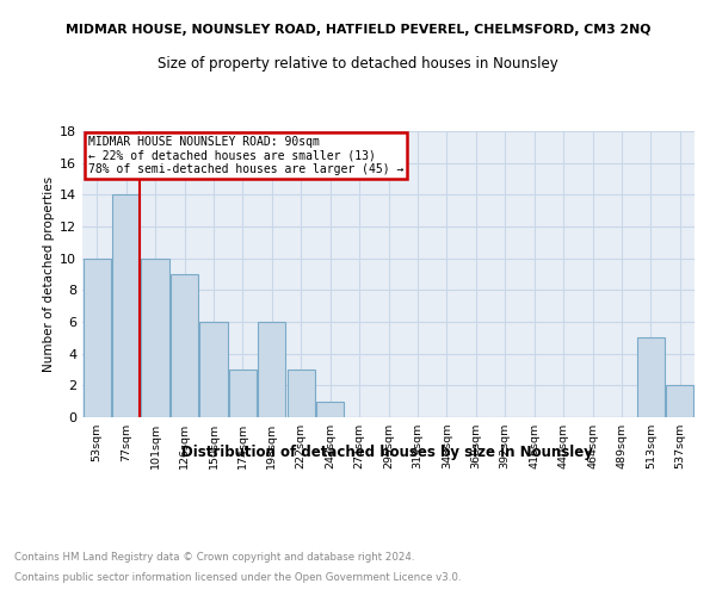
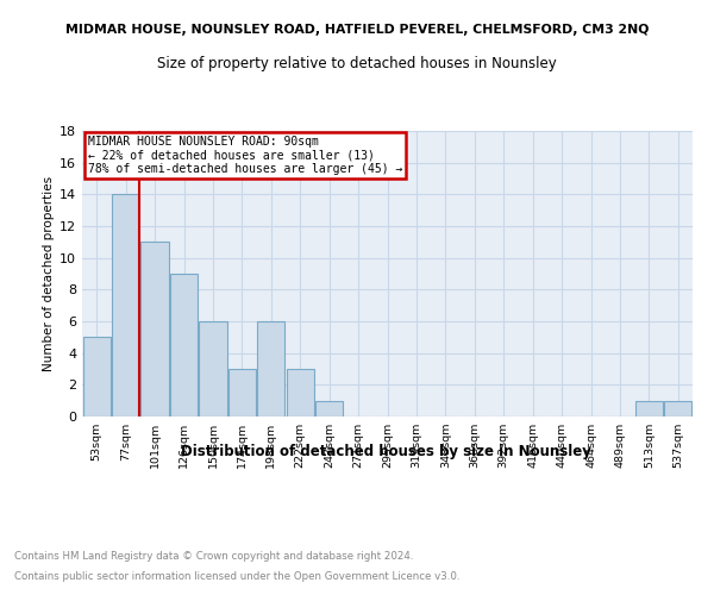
53sqm: 10 -> 5
101sqm: 10 -> 11
513sqm: 5 -> 1
537sqm: 2 -> 1
